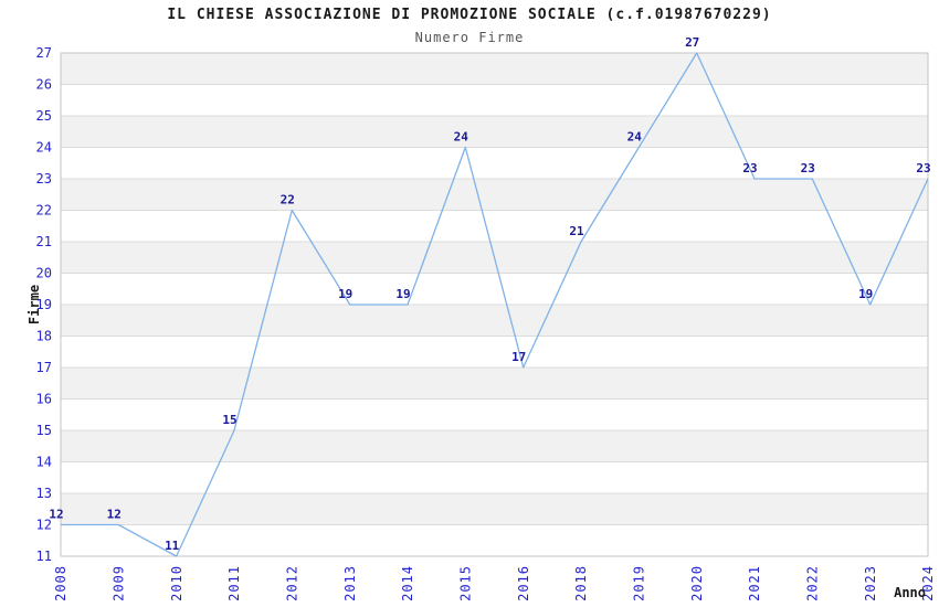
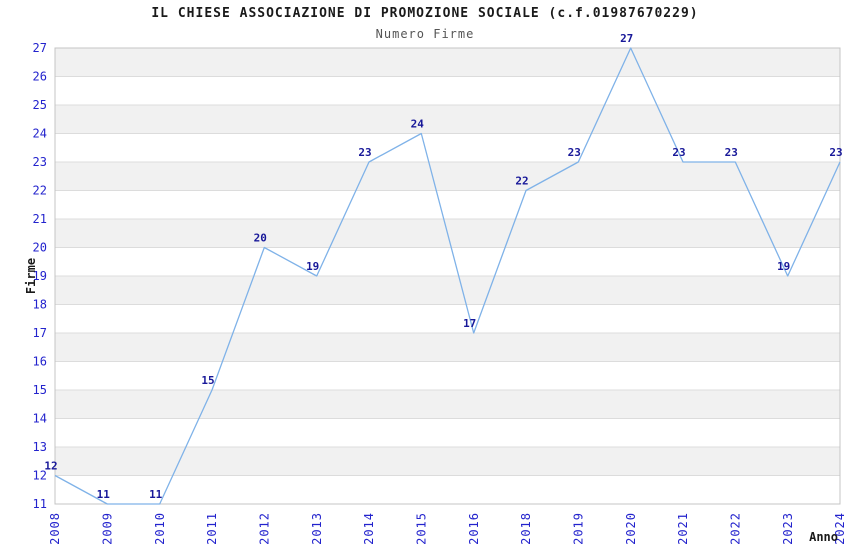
2009: 12 -> 11
2012: 22 -> 20
2014: 19 -> 23
2018: 21 -> 22
2019: 24 -> 23
